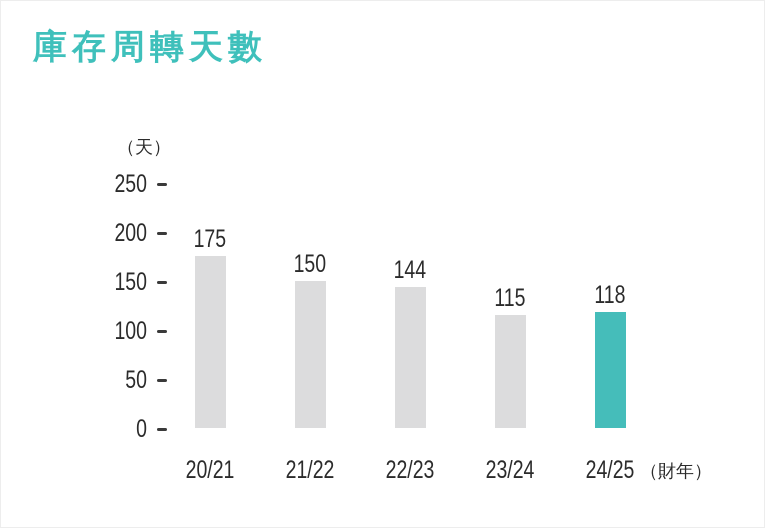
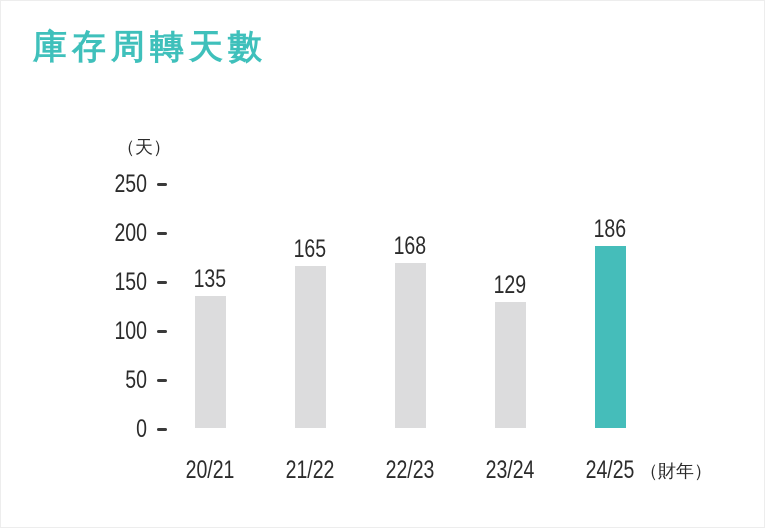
20/21: 175 -> 135
21/22: 150 -> 165
22/23: 144 -> 168
23/24: 115 -> 129
24/25: 118 -> 186
